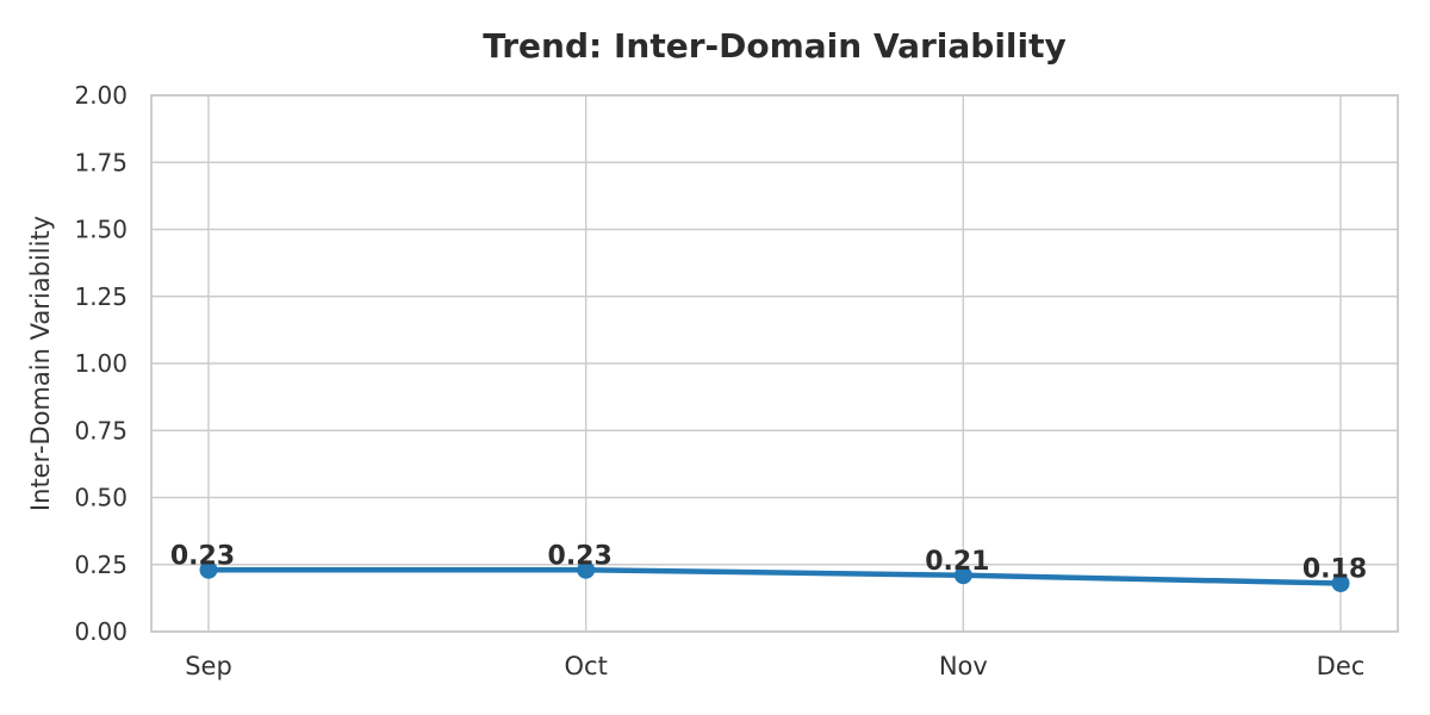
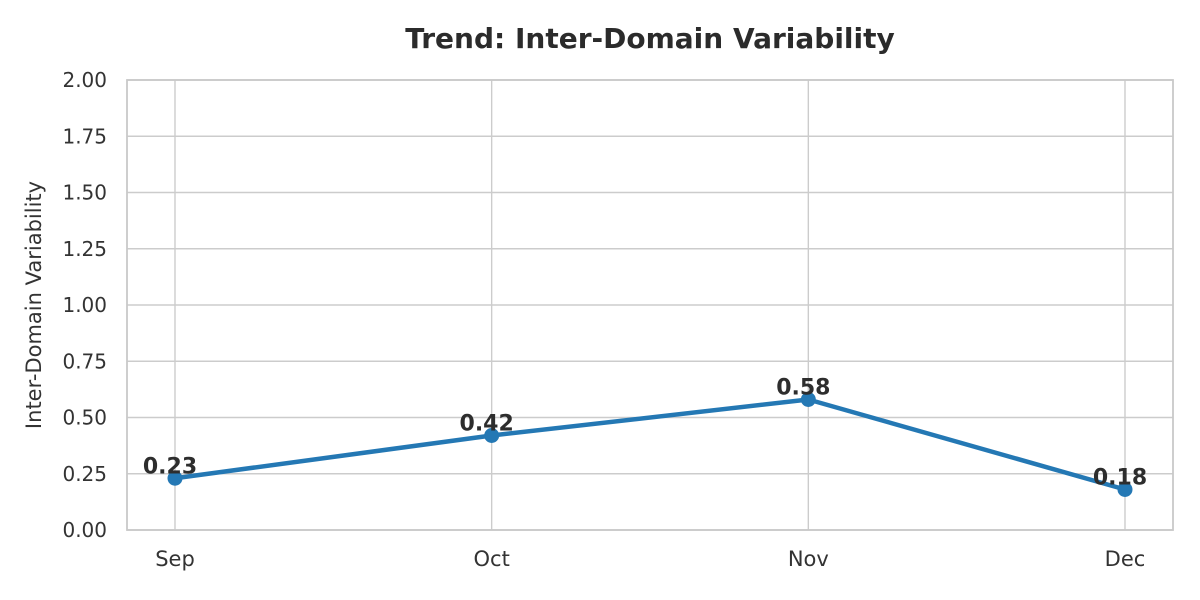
Oct: 0.23 -> 0.42
Nov: 0.21 -> 0.58
